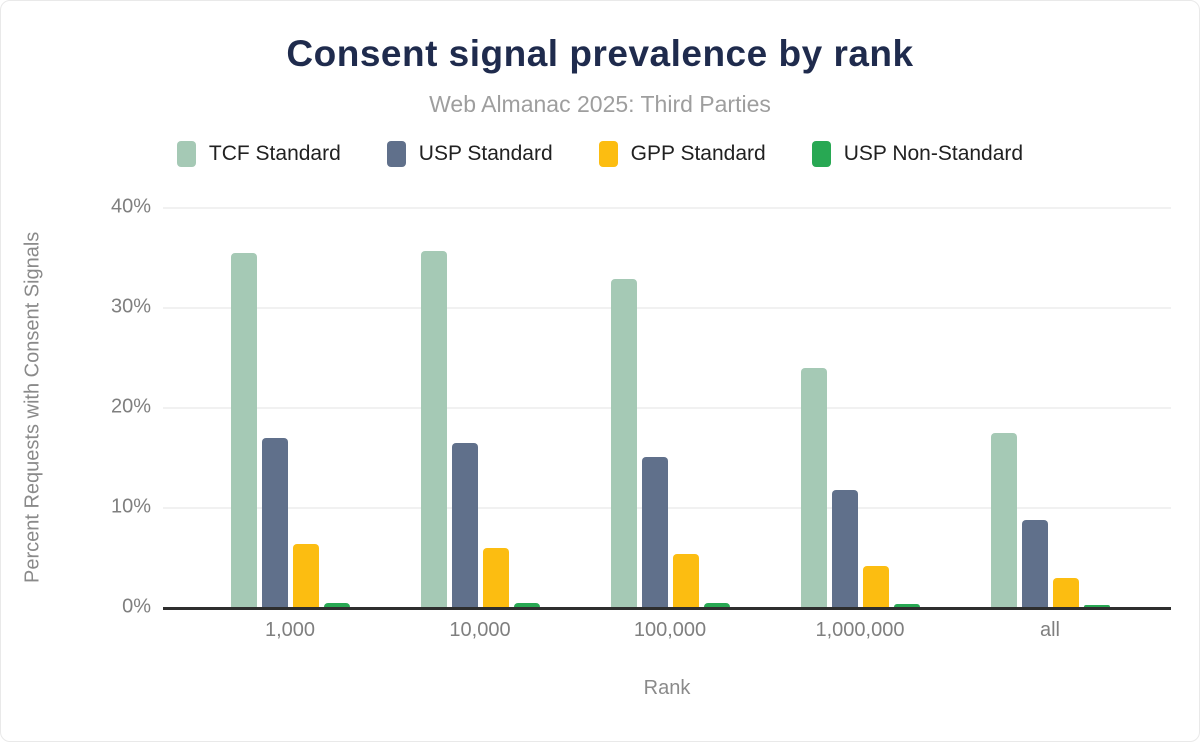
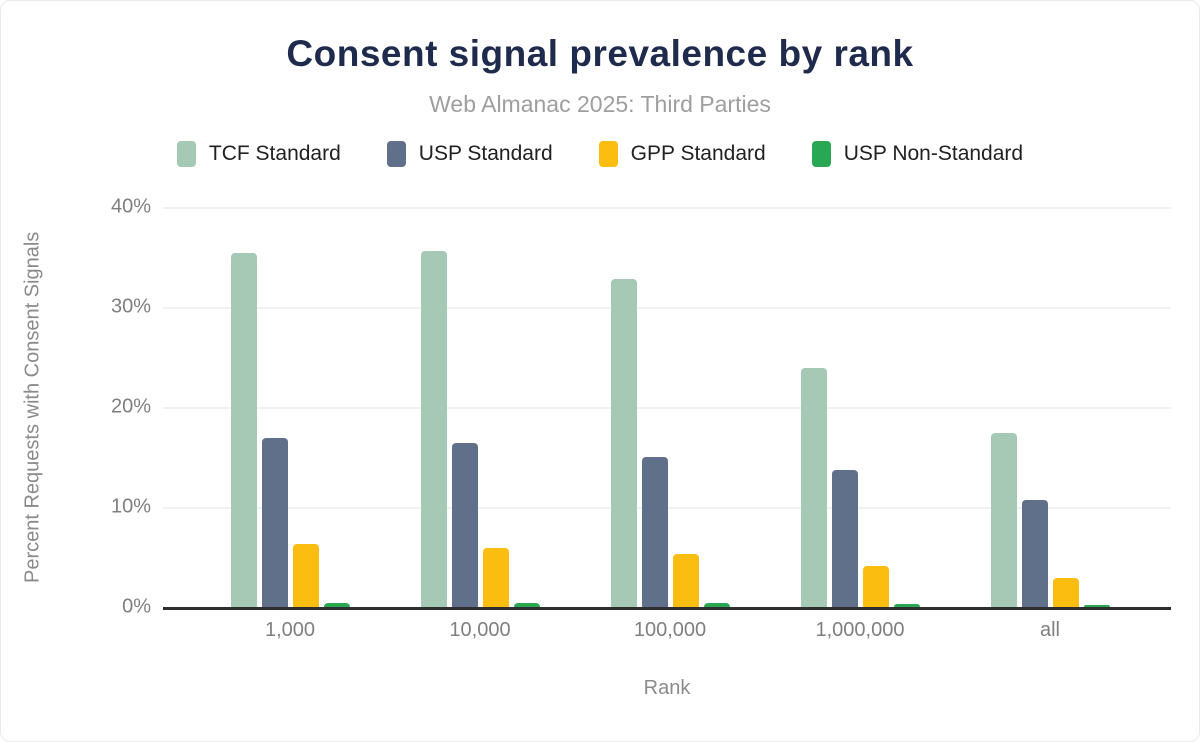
USP Standard/1,000,000: 11.7% -> 13.7%
USP Standard/all: 8.7% -> 10.7%
